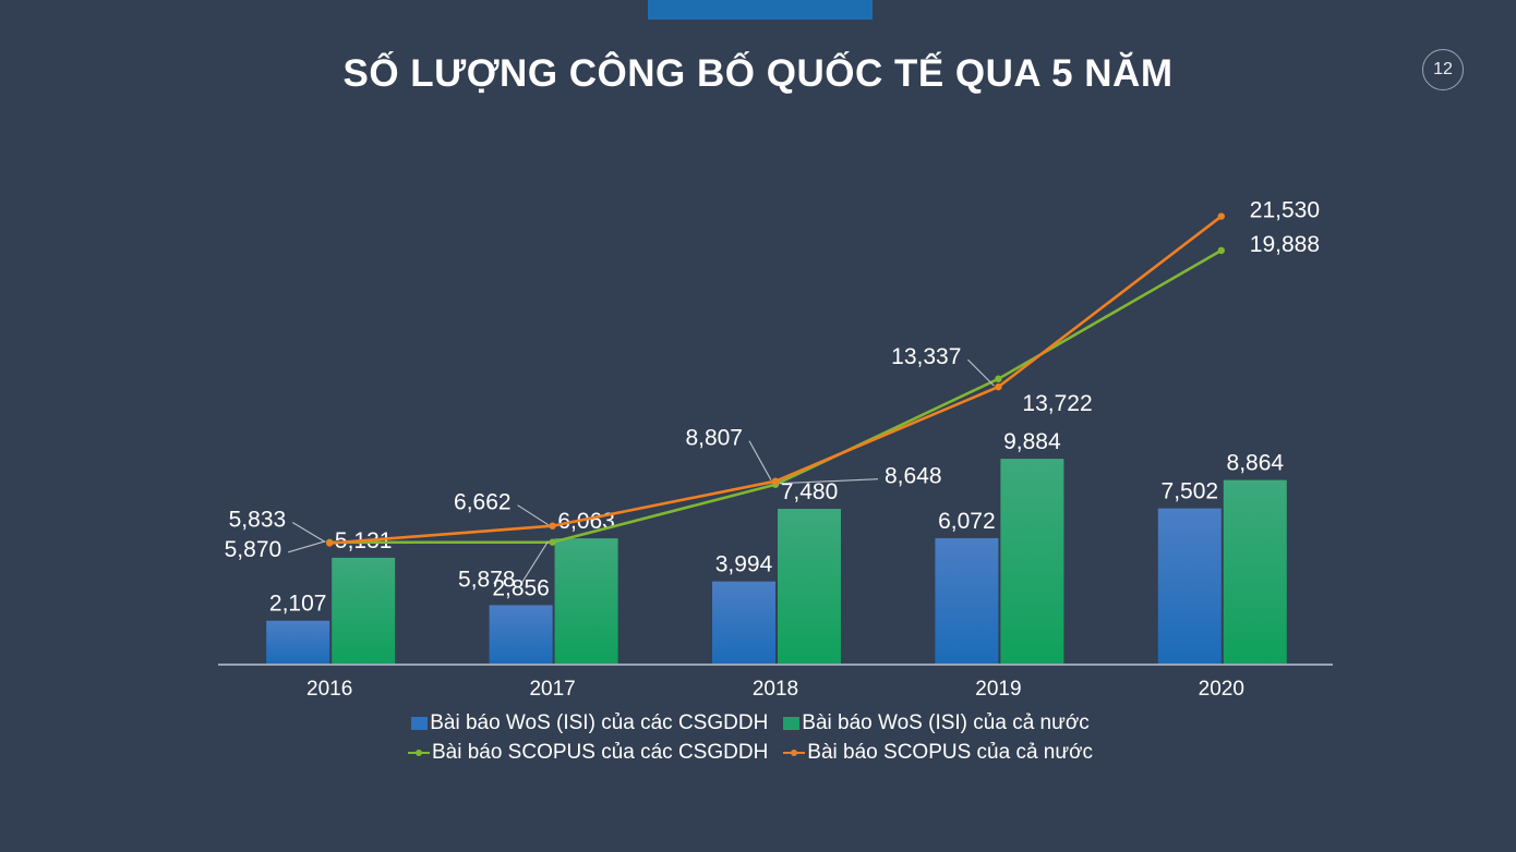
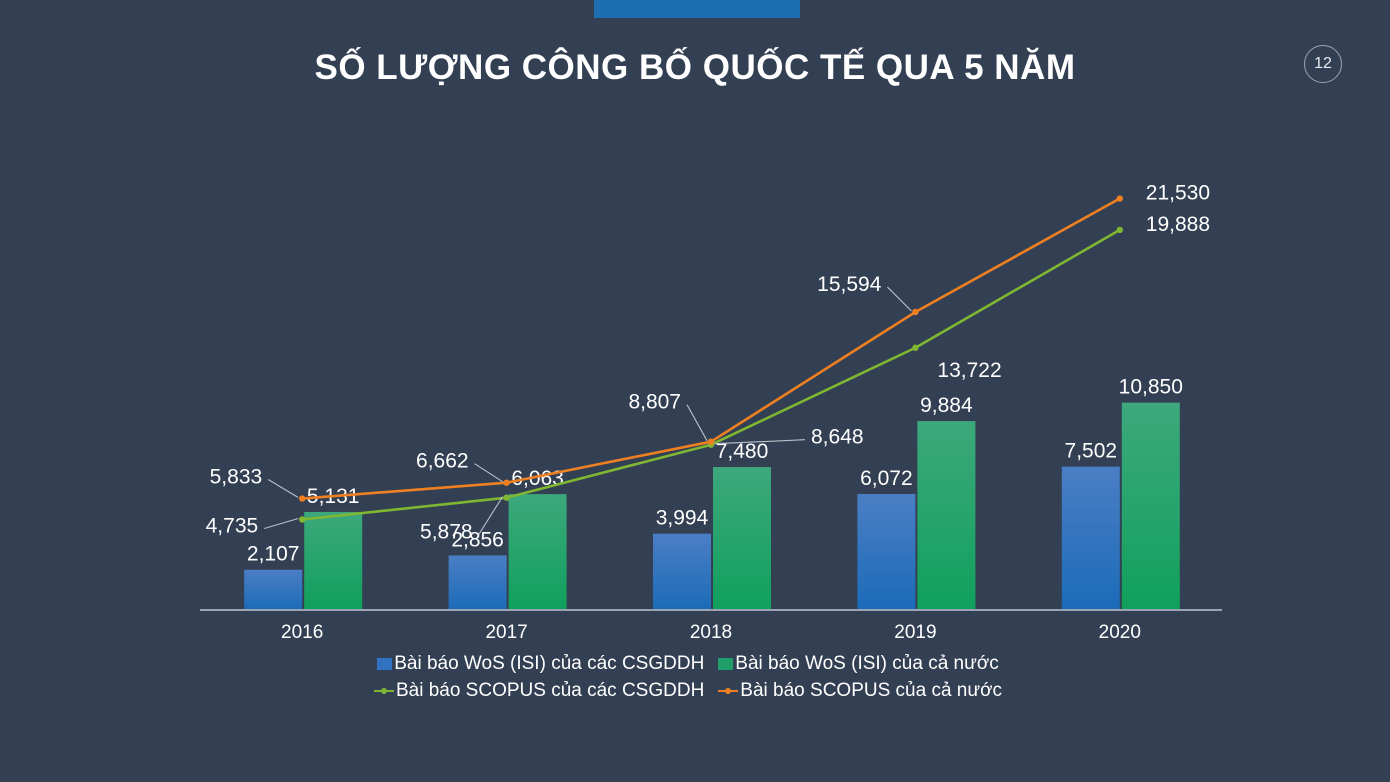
Bài báo SCOPUS của các CSGDDH/2016: 5,870 -> 4,735
Bài báo SCOPUS của cả nước/2019: 13,337 -> 15,594
Bài báo WoS (ISI) của cả nước/2020: 8,864 -> 10,850
